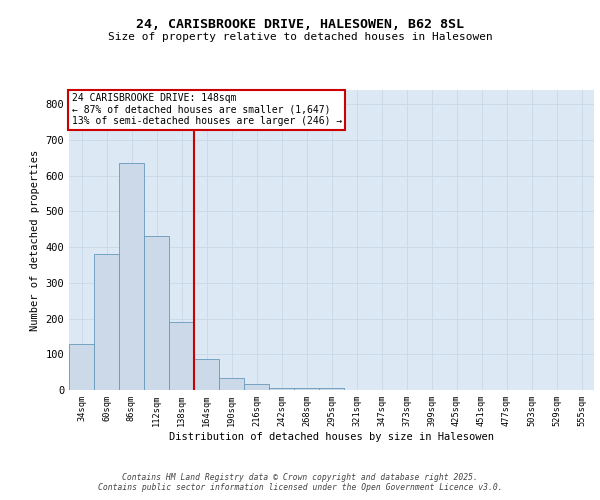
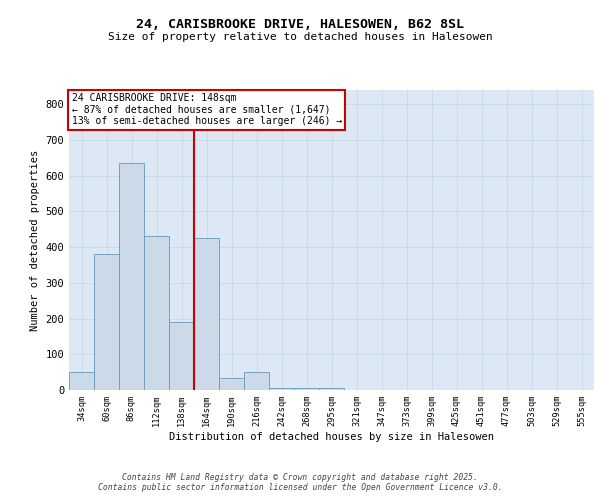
34sqm: 130 -> 50
164sqm: 88 -> 425
216sqm: 16 -> 50
